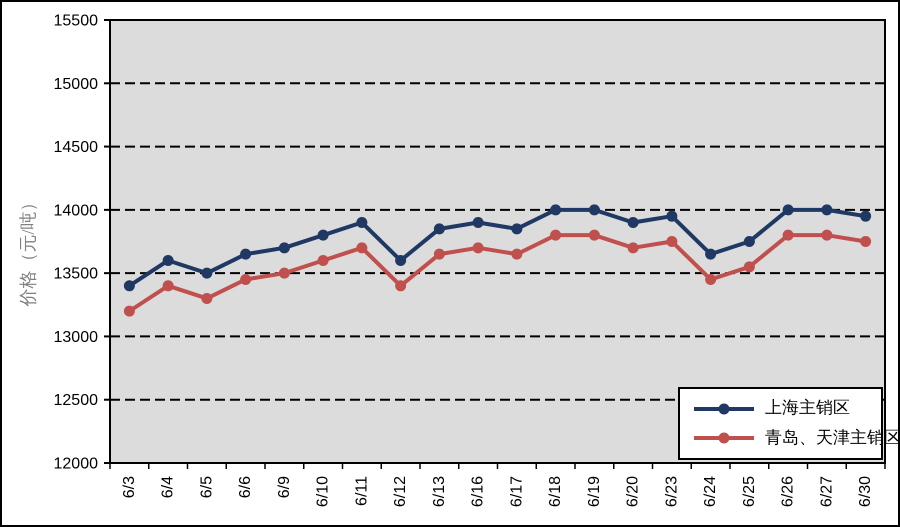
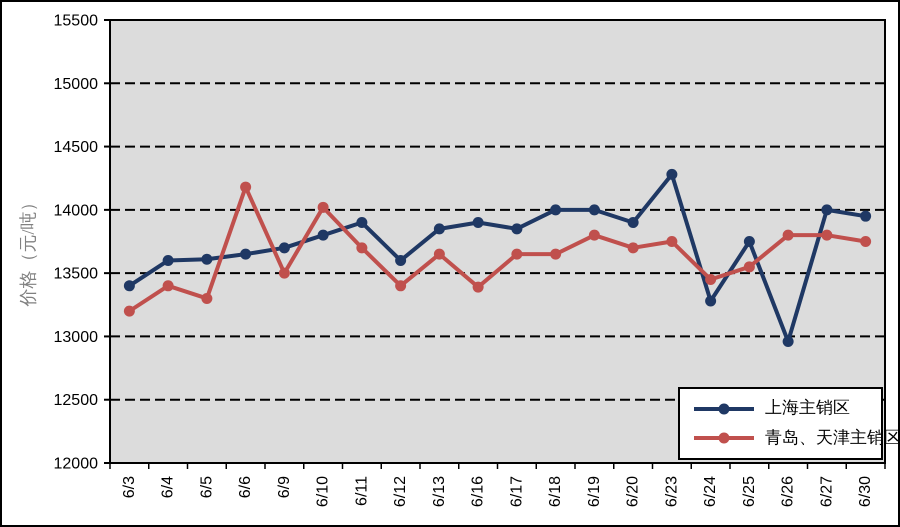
上海主销区/6/5: 13500 -> 13610
青岛、天津主销区/6/6: 13450 -> 14180
青岛、天津主销区/6/10: 13600 -> 14020
青岛、天津主销区/6/16: 13700 -> 13390
青岛、天津主销区/6/18: 13800 -> 13650
上海主销区/6/23: 13950 -> 14280
上海主销区/6/24: 13650 -> 13280
上海主销区/6/26: 14000 -> 12960
